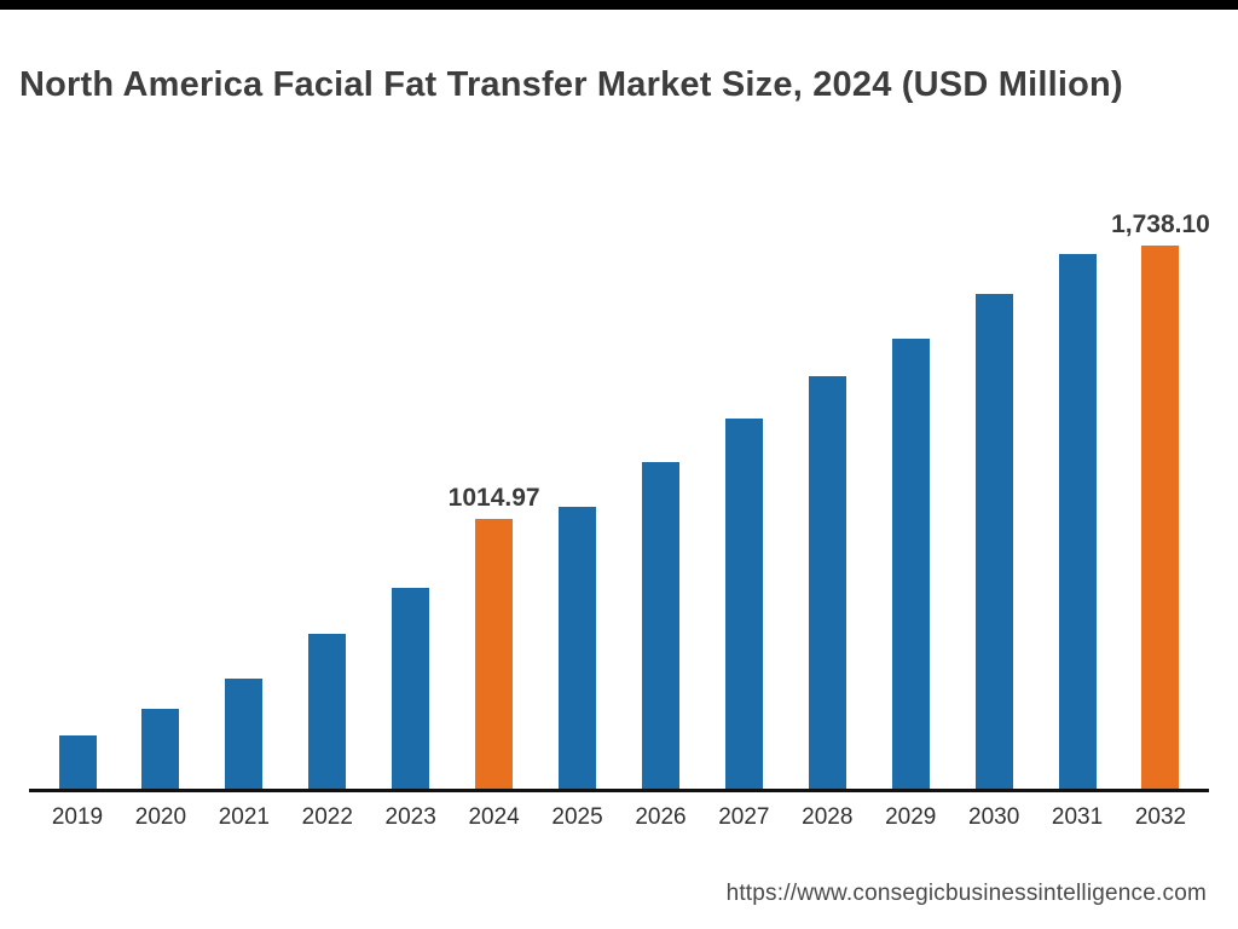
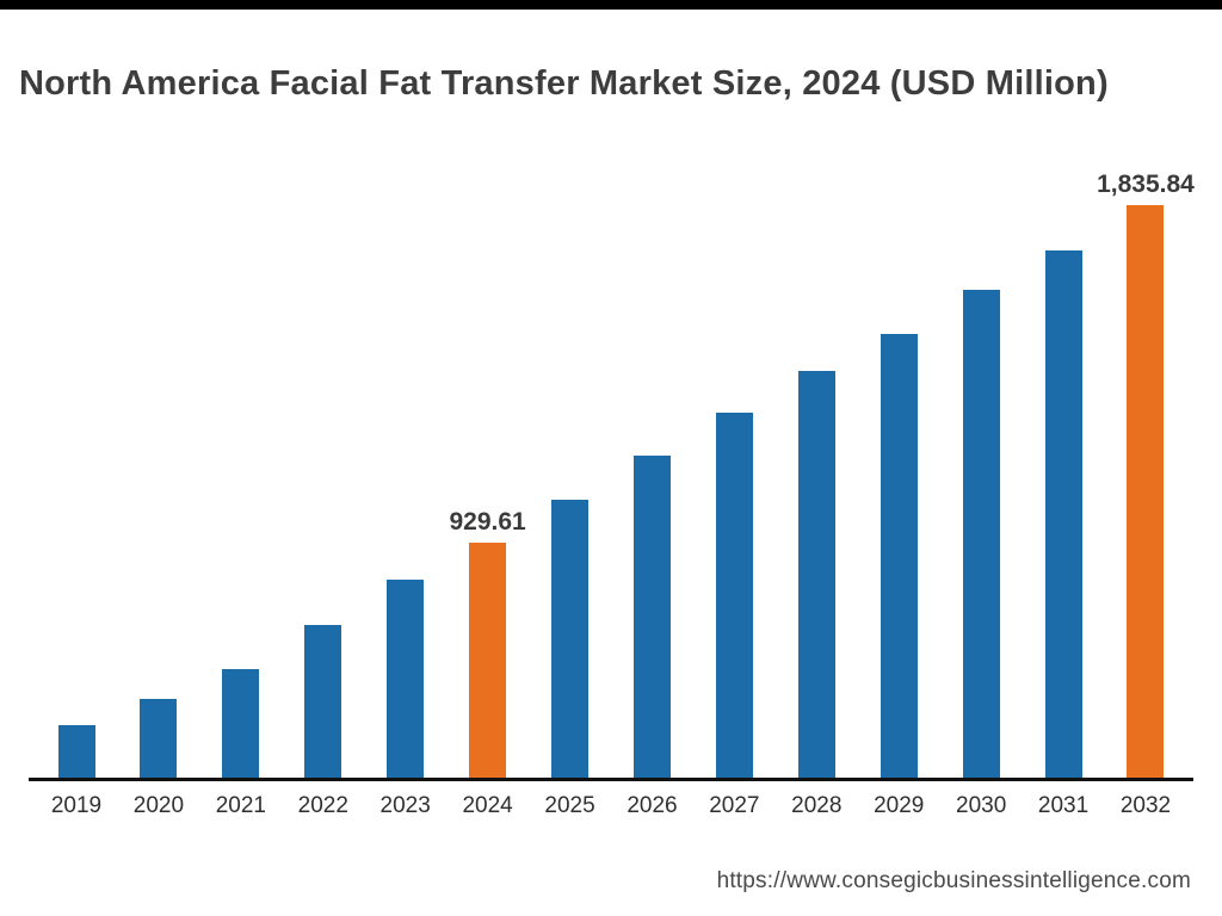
2024: 1014.97 -> 929.61
2032: 1,738.10 -> 1,835.84
